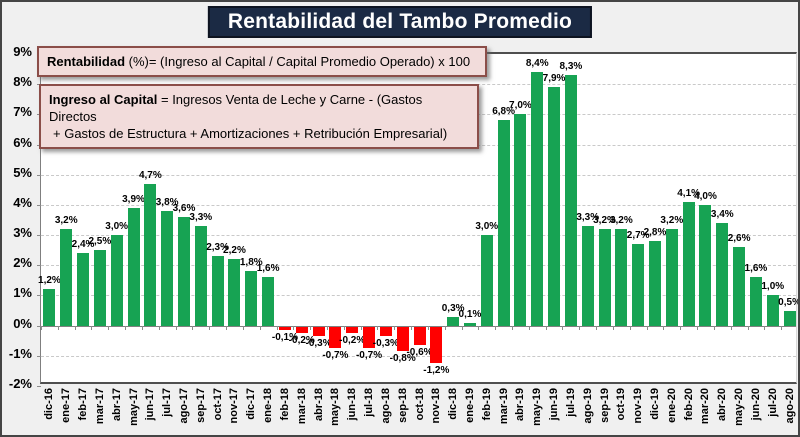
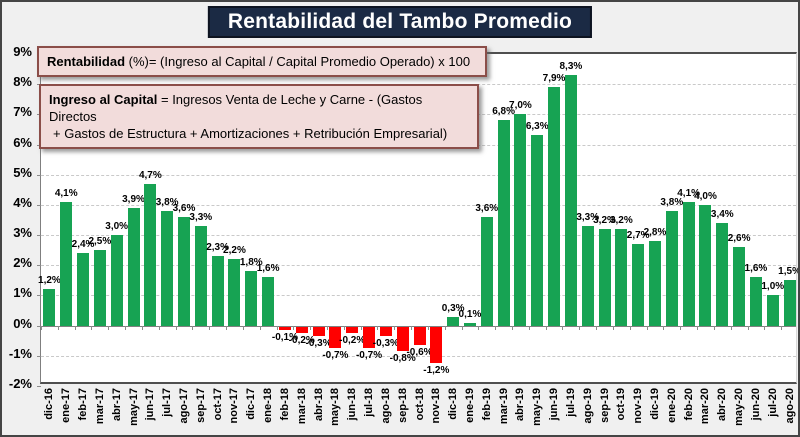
ene-17: 3,2% -> 4,1%
feb-19: 3,0% -> 3,6%
may-19: 8,4% -> 6,3%
ene-20: 3,2% -> 3,8%
ago-20: 0,5% -> 1,5%
